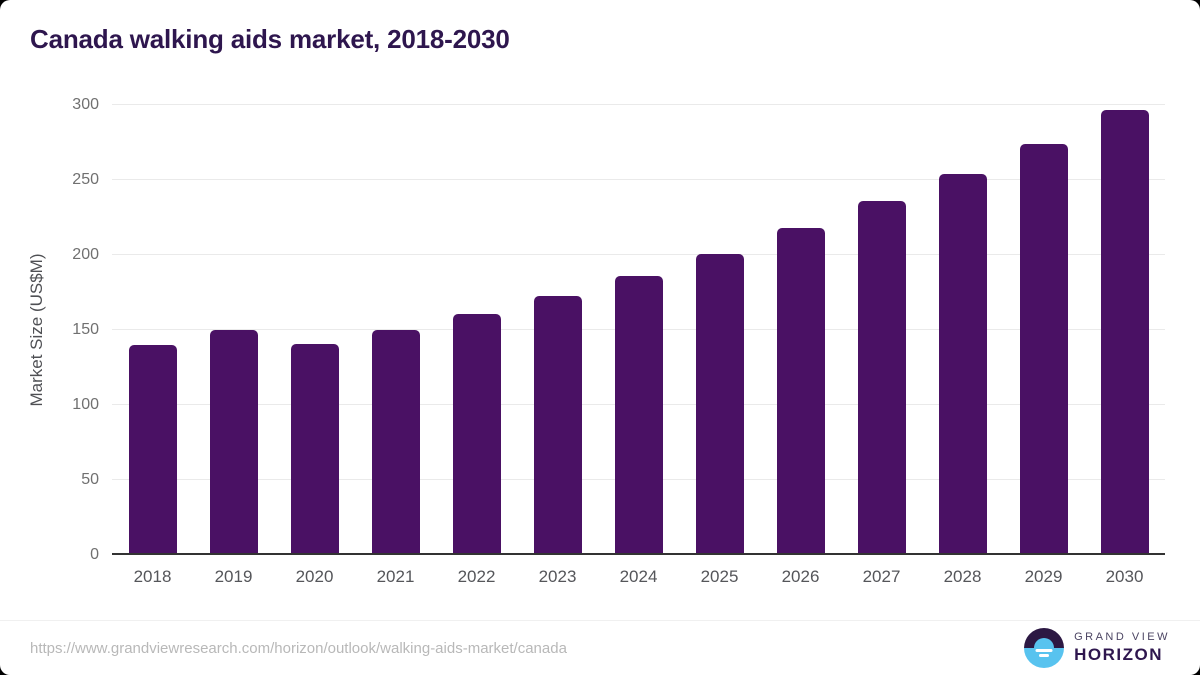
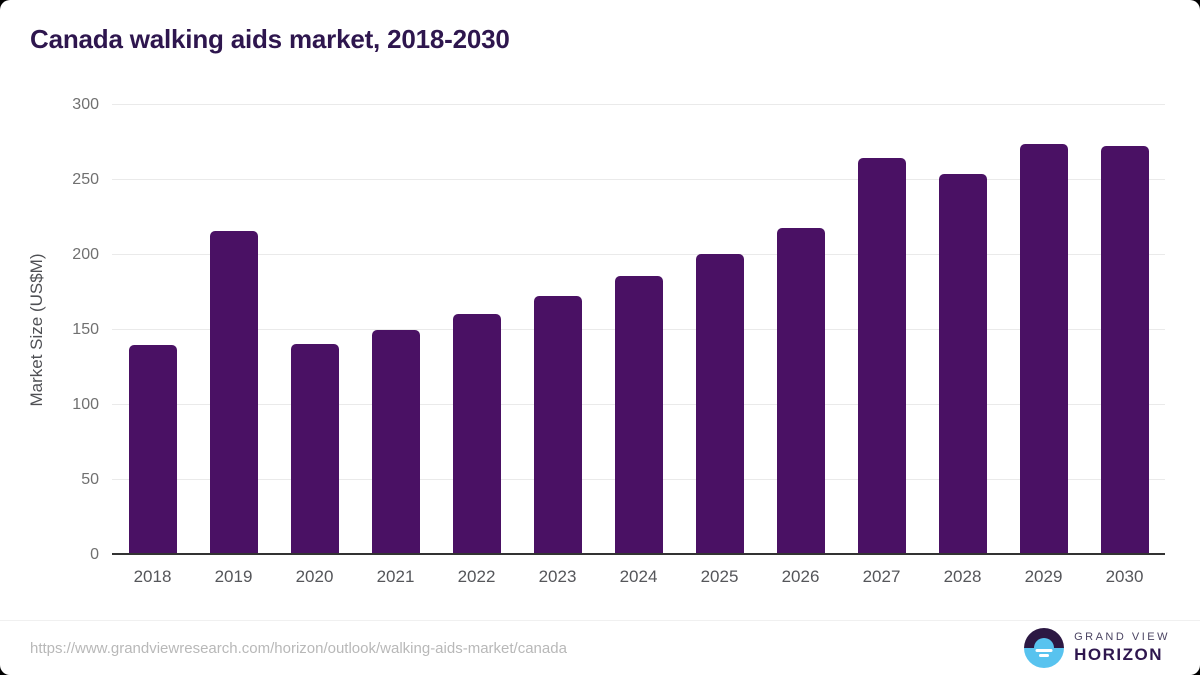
2019: 150 -> 216
2027: 236 -> 265
2030: 297 -> 273
